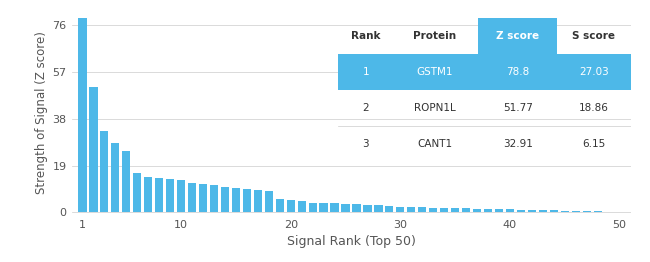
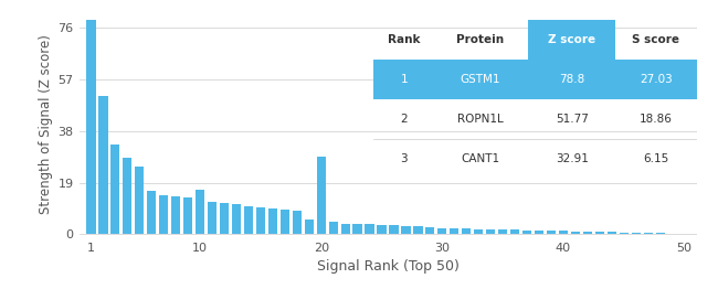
10: 13.0 -> 16.5
20: 5.0 -> 28.5
